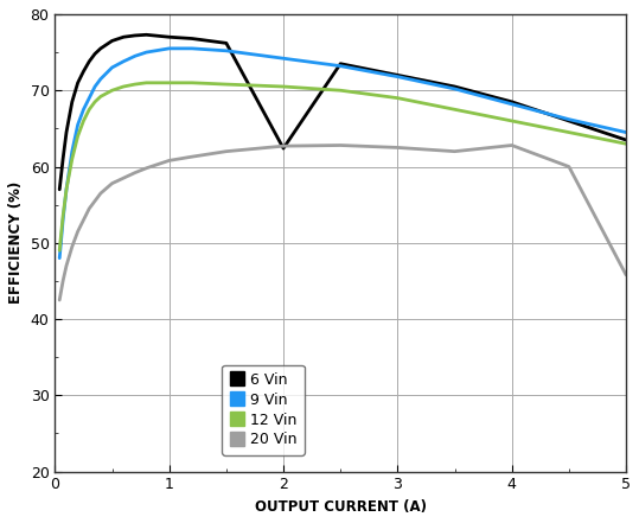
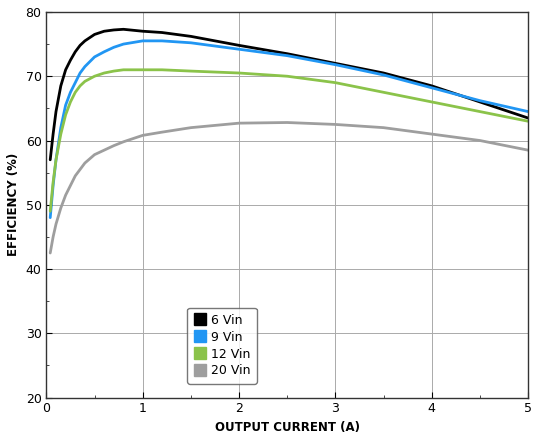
6 Vin/2: 62.4 -> 74.8
20 Vin/4: 62.8 -> 61.0
20 Vin/5: 45.8 -> 58.5
